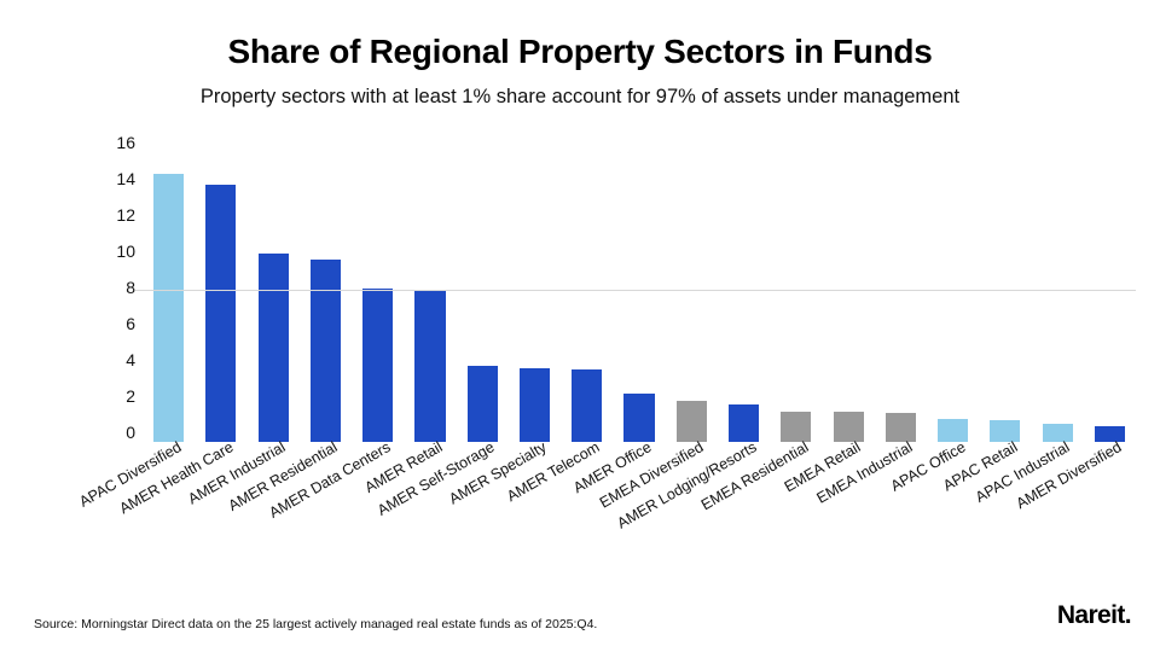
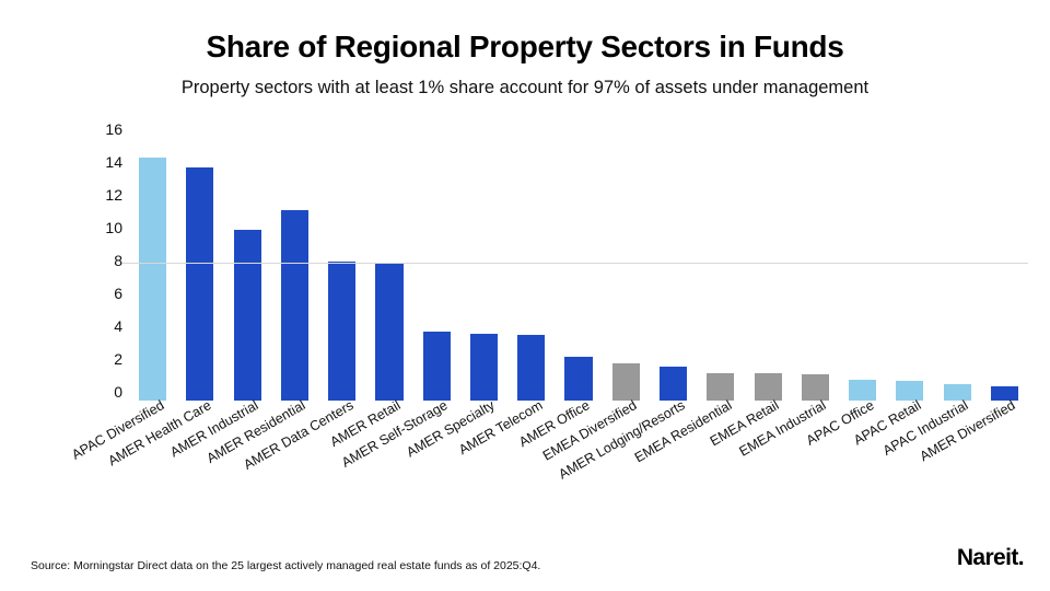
AMER Residential: 10.1 -> 11.6
